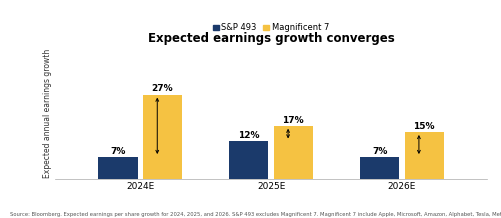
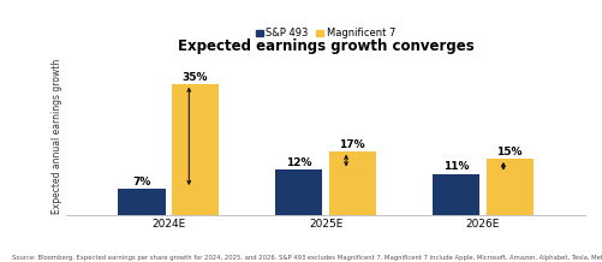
Magnificent 7/2024E: 27% -> 35%
S&P 493/2026E: 7% -> 11%
